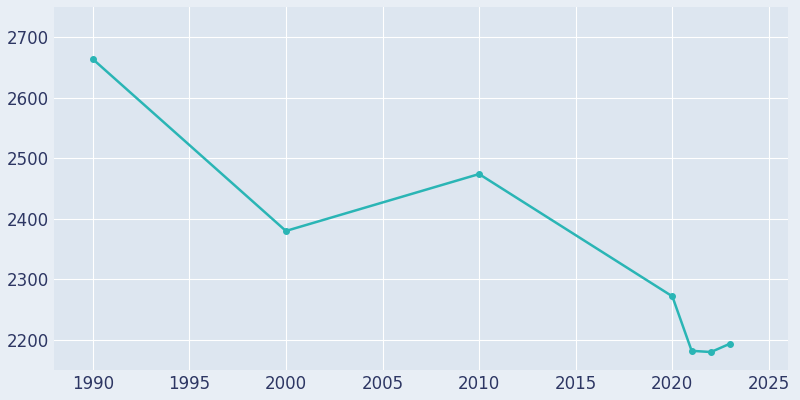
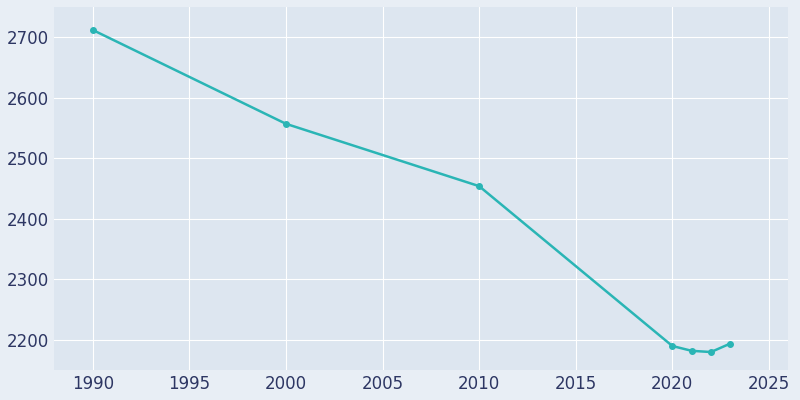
1990: 2664 -> 2712
2000: 2380 -> 2557
2010: 2474 -> 2454
2020: 2272 -> 2190
